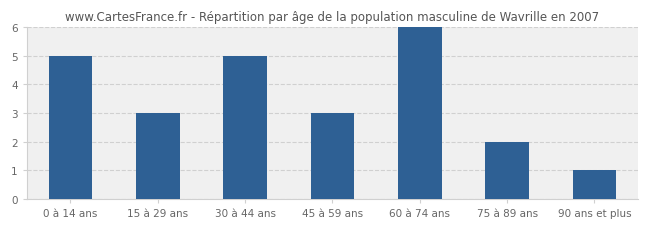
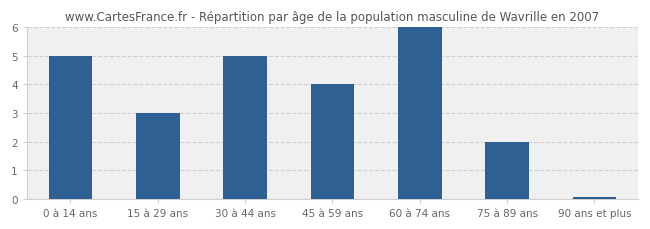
45 à 59 ans: 3.00 -> 4.00
90 ans et plus: 1.00 -> 0.05
